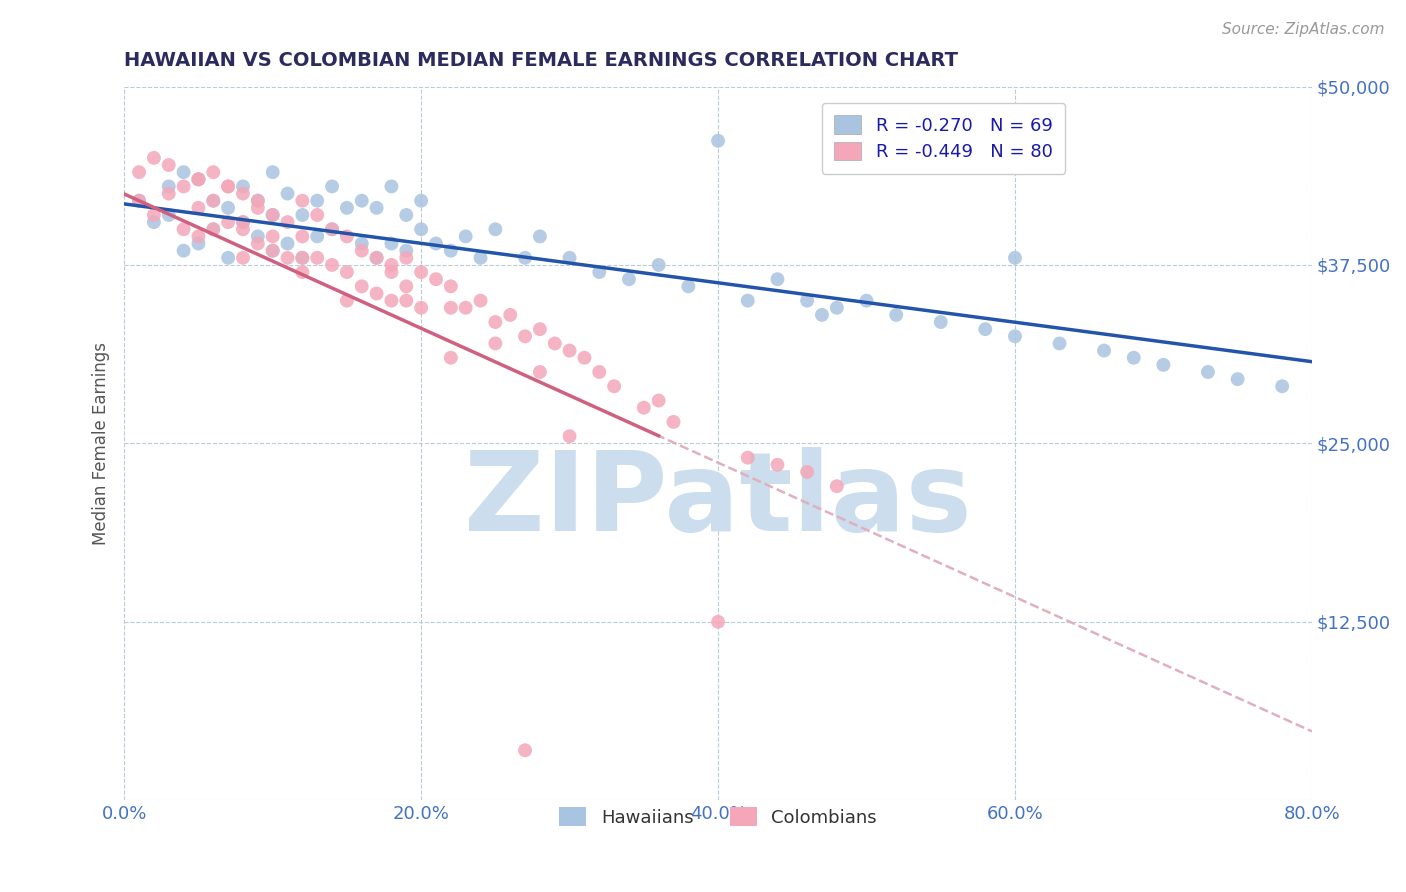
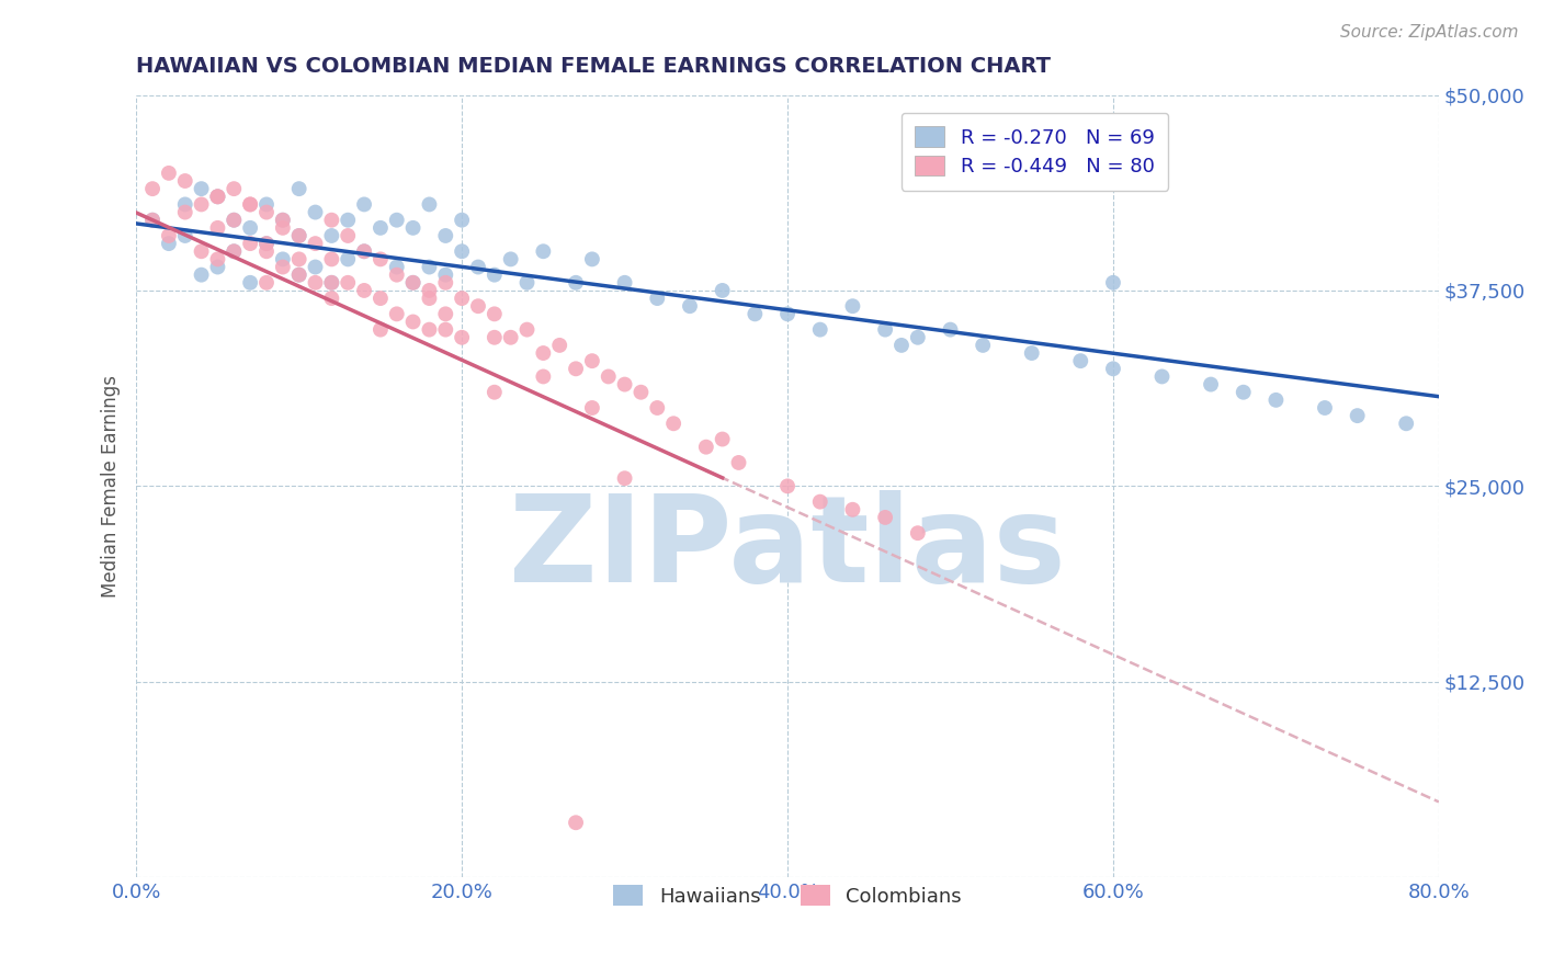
Hawaiians/40.0%: $46,200 -> $36,000
Colombians/40.0%: $12,500 -> $25,000
